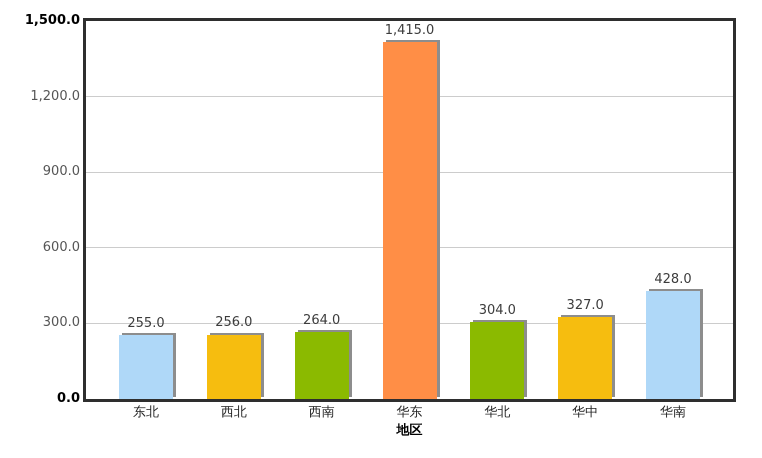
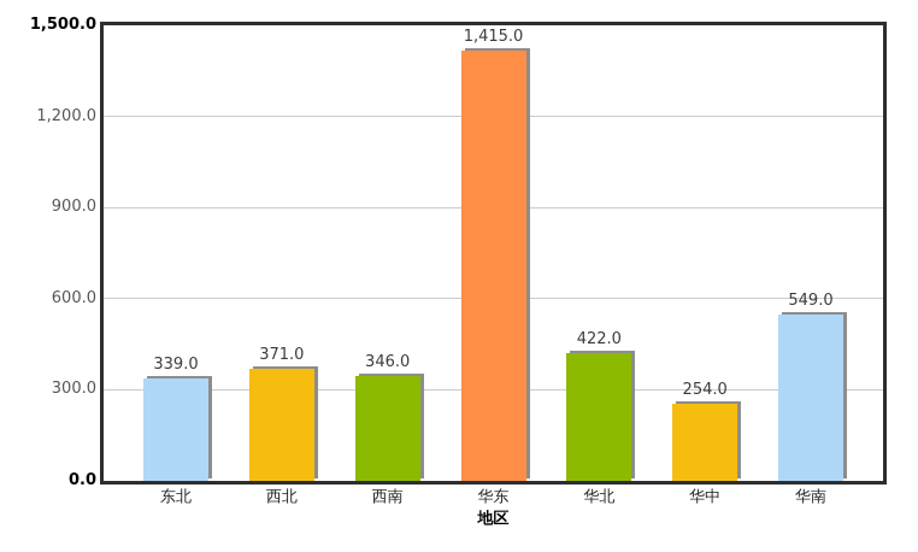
东北: 255.0 -> 339.0
西北: 256.0 -> 371.0
西南: 264.0 -> 346.0
华北: 304.0 -> 422.0
华中: 327.0 -> 254.0
华南: 428.0 -> 549.0
